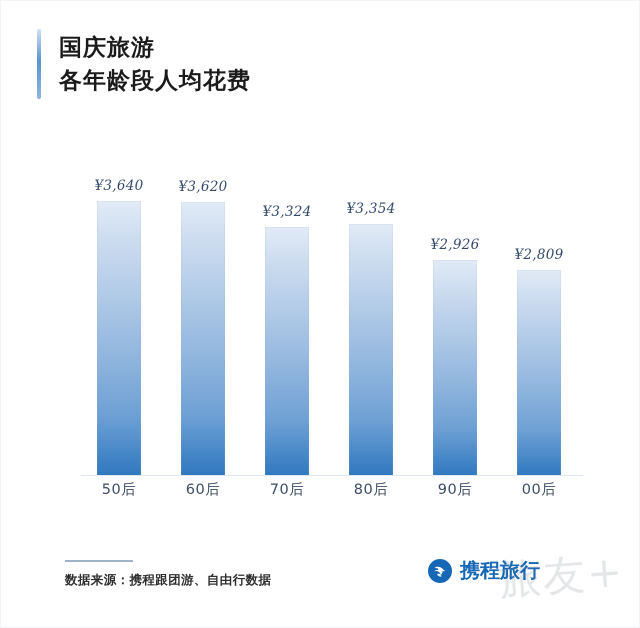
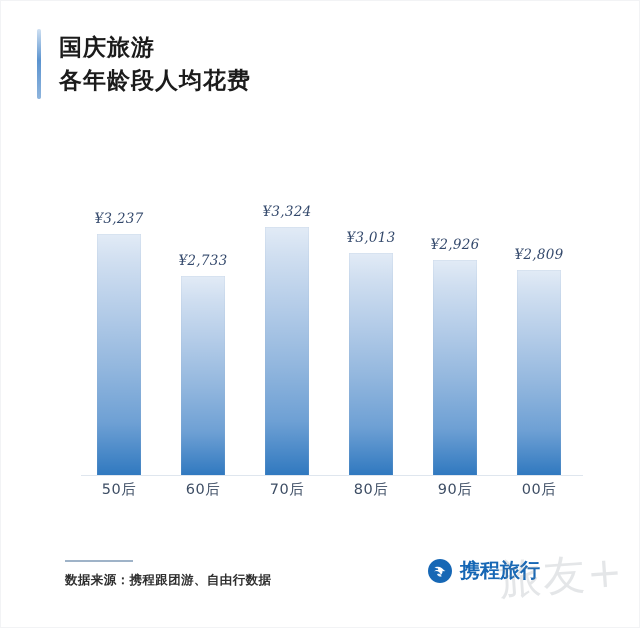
50后: ¥3,640 -> ¥3,237
60后: ¥3,620 -> ¥2,733
80后: ¥3,354 -> ¥3,013
